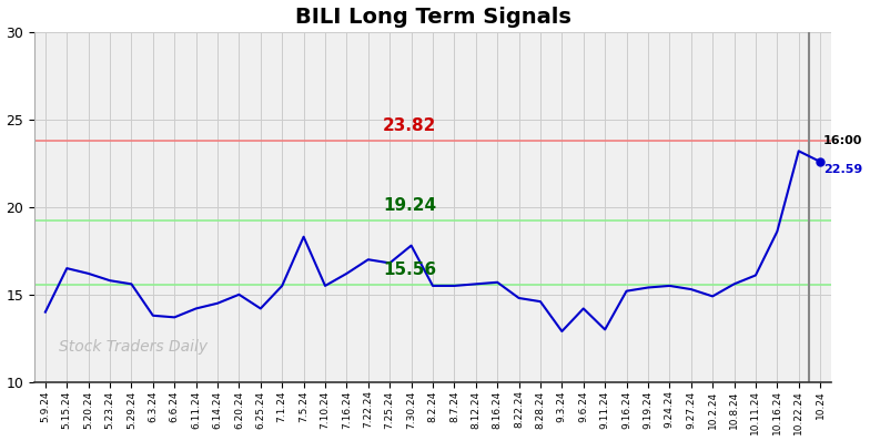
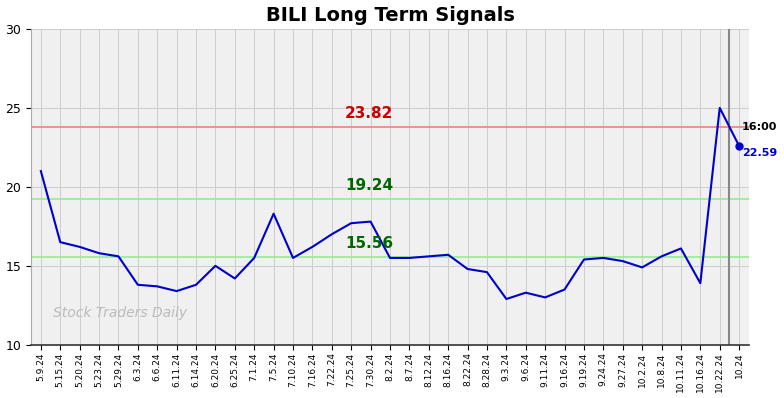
5.9.24: 14.0 -> 21.0
6.11.24: 14.2 -> 13.4
6.14.24: 14.5 -> 13.8
7.25.24: 16.8 -> 17.7
9.6.24: 14.2 -> 13.3
9.16.24: 15.2 -> 13.5
10.16.24: 18.6 -> 13.9
10.22.24: 23.2 -> 25.0
